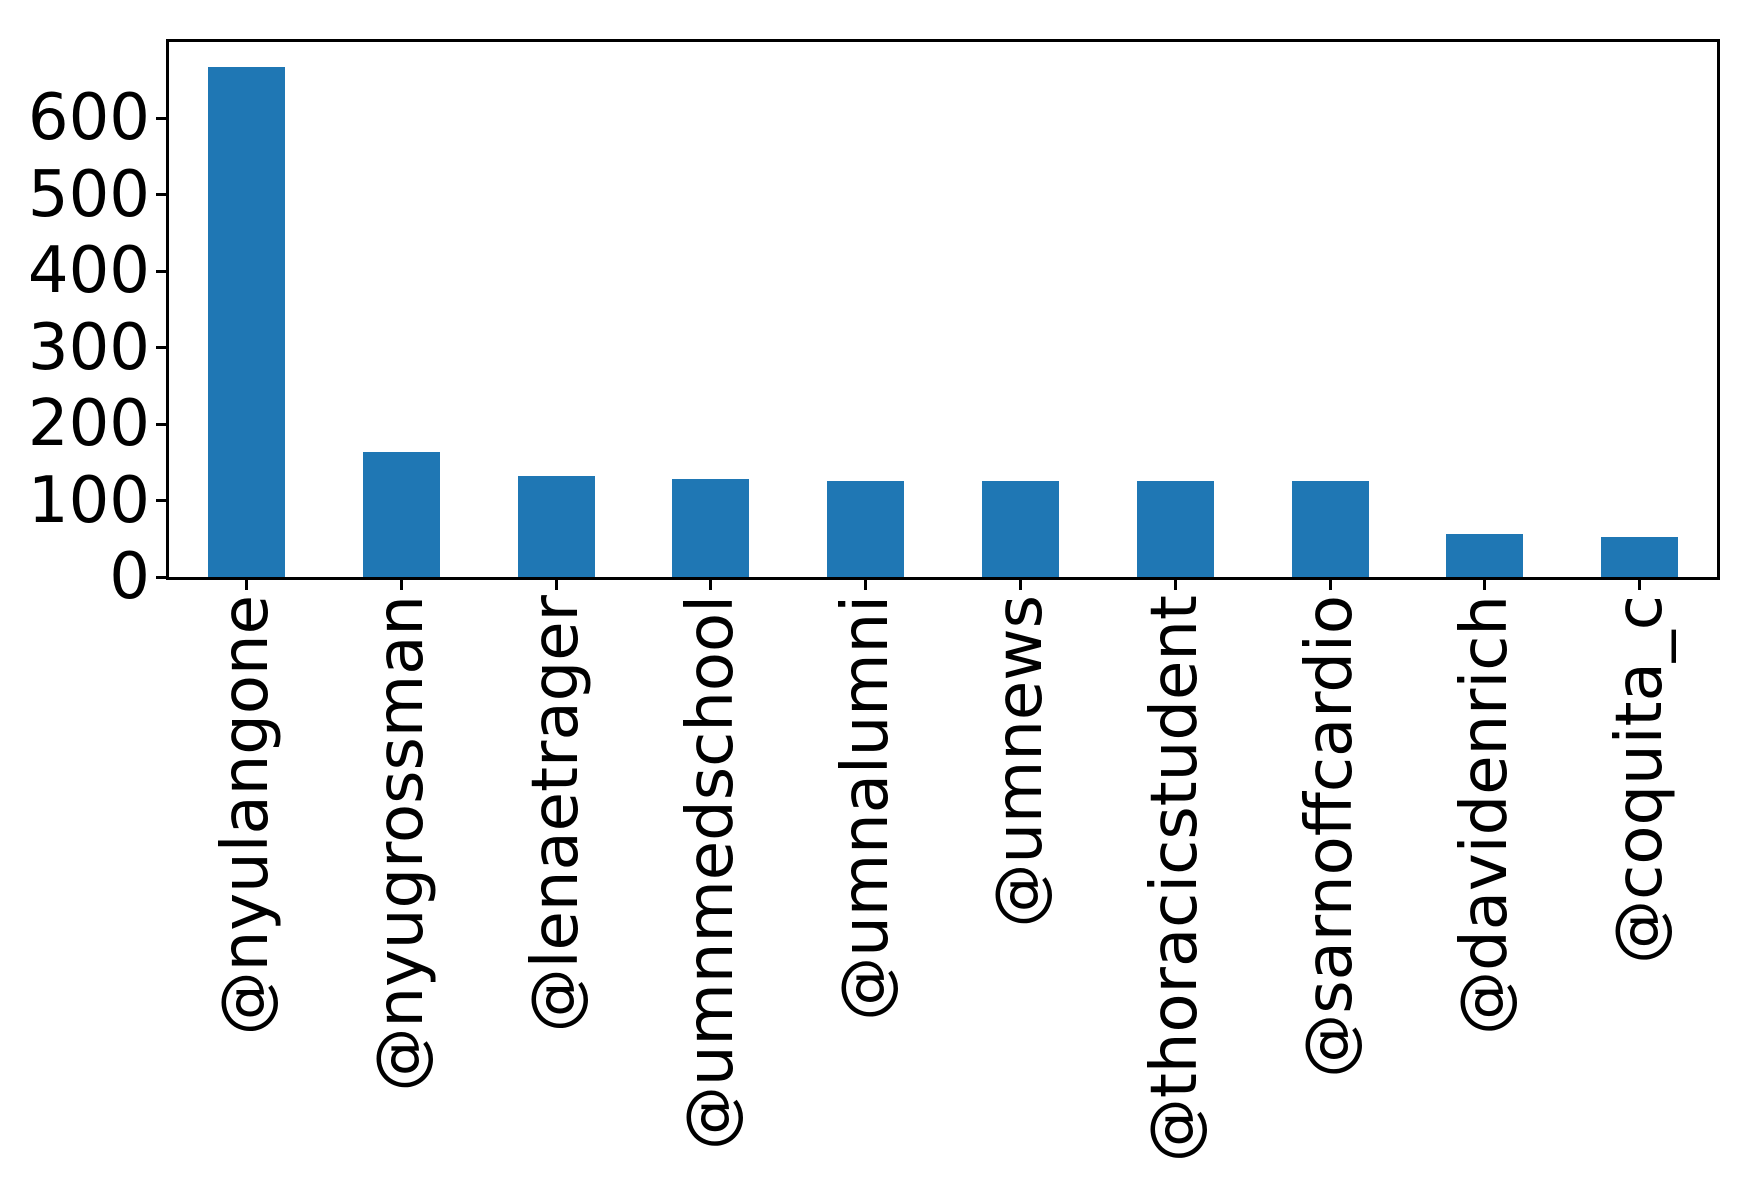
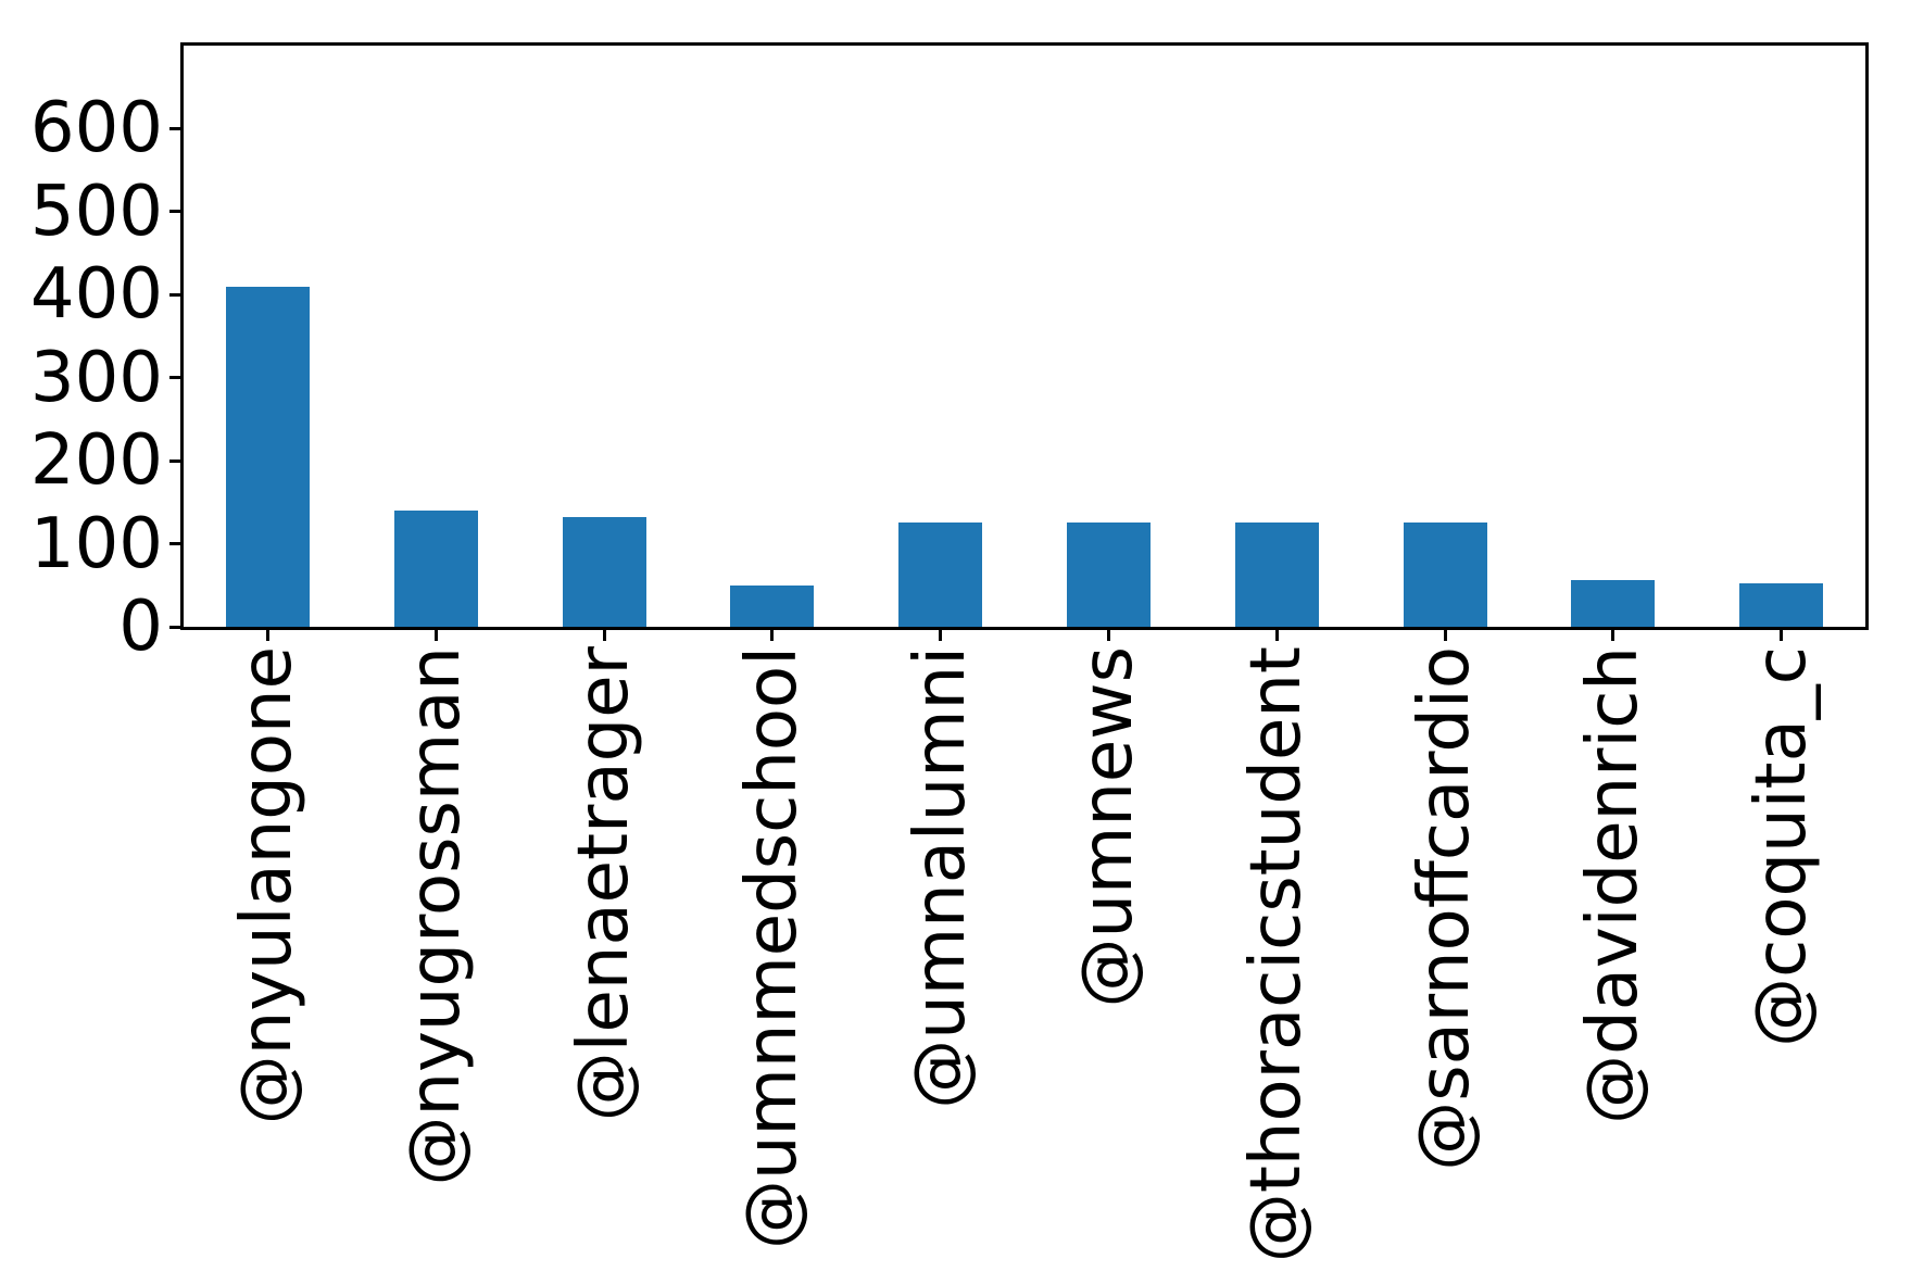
@nyulangone: 670 -> 410
@nyugrossman: 160 -> 140
@umnmedschool: 130 -> 50
